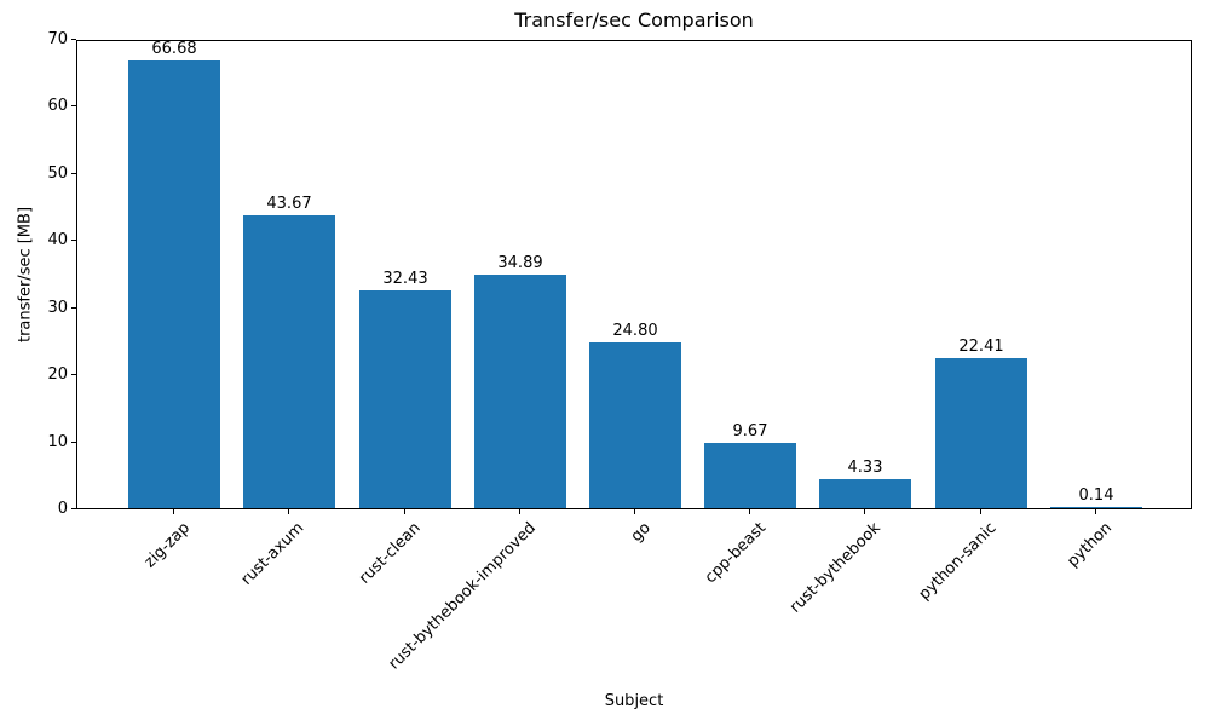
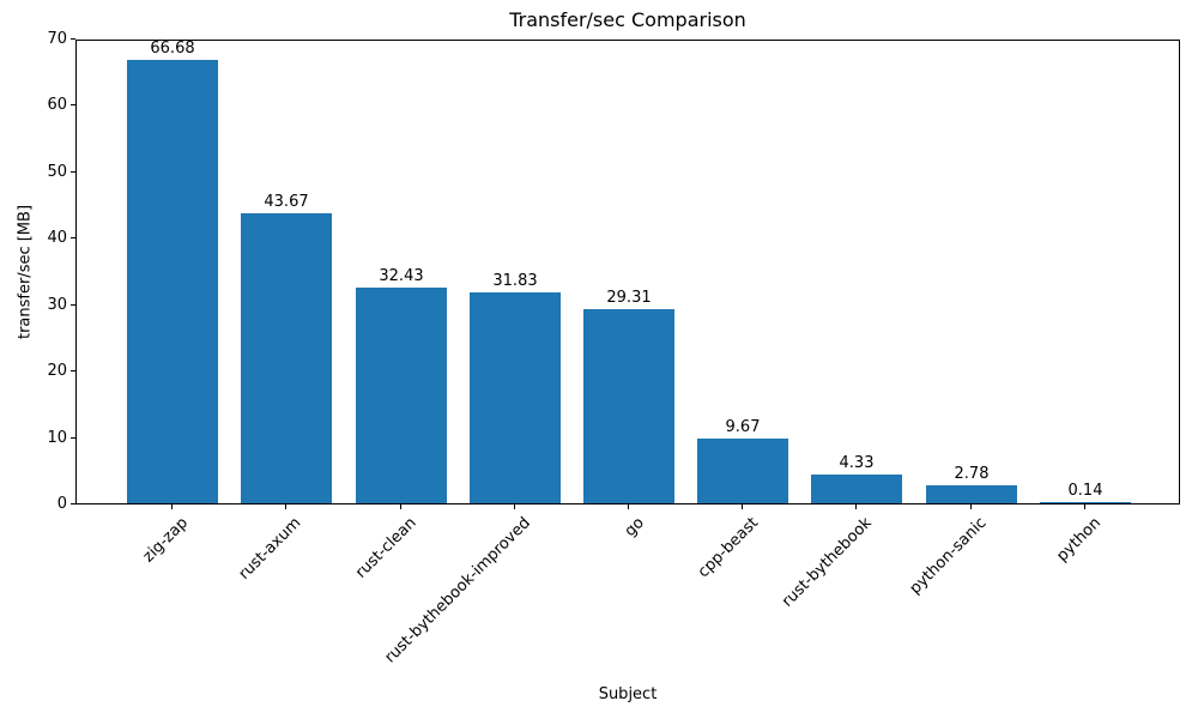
rust-bythebook-improved: 34.89 -> 31.83
go: 24.80 -> 29.31
python-sanic: 22.41 -> 2.78
